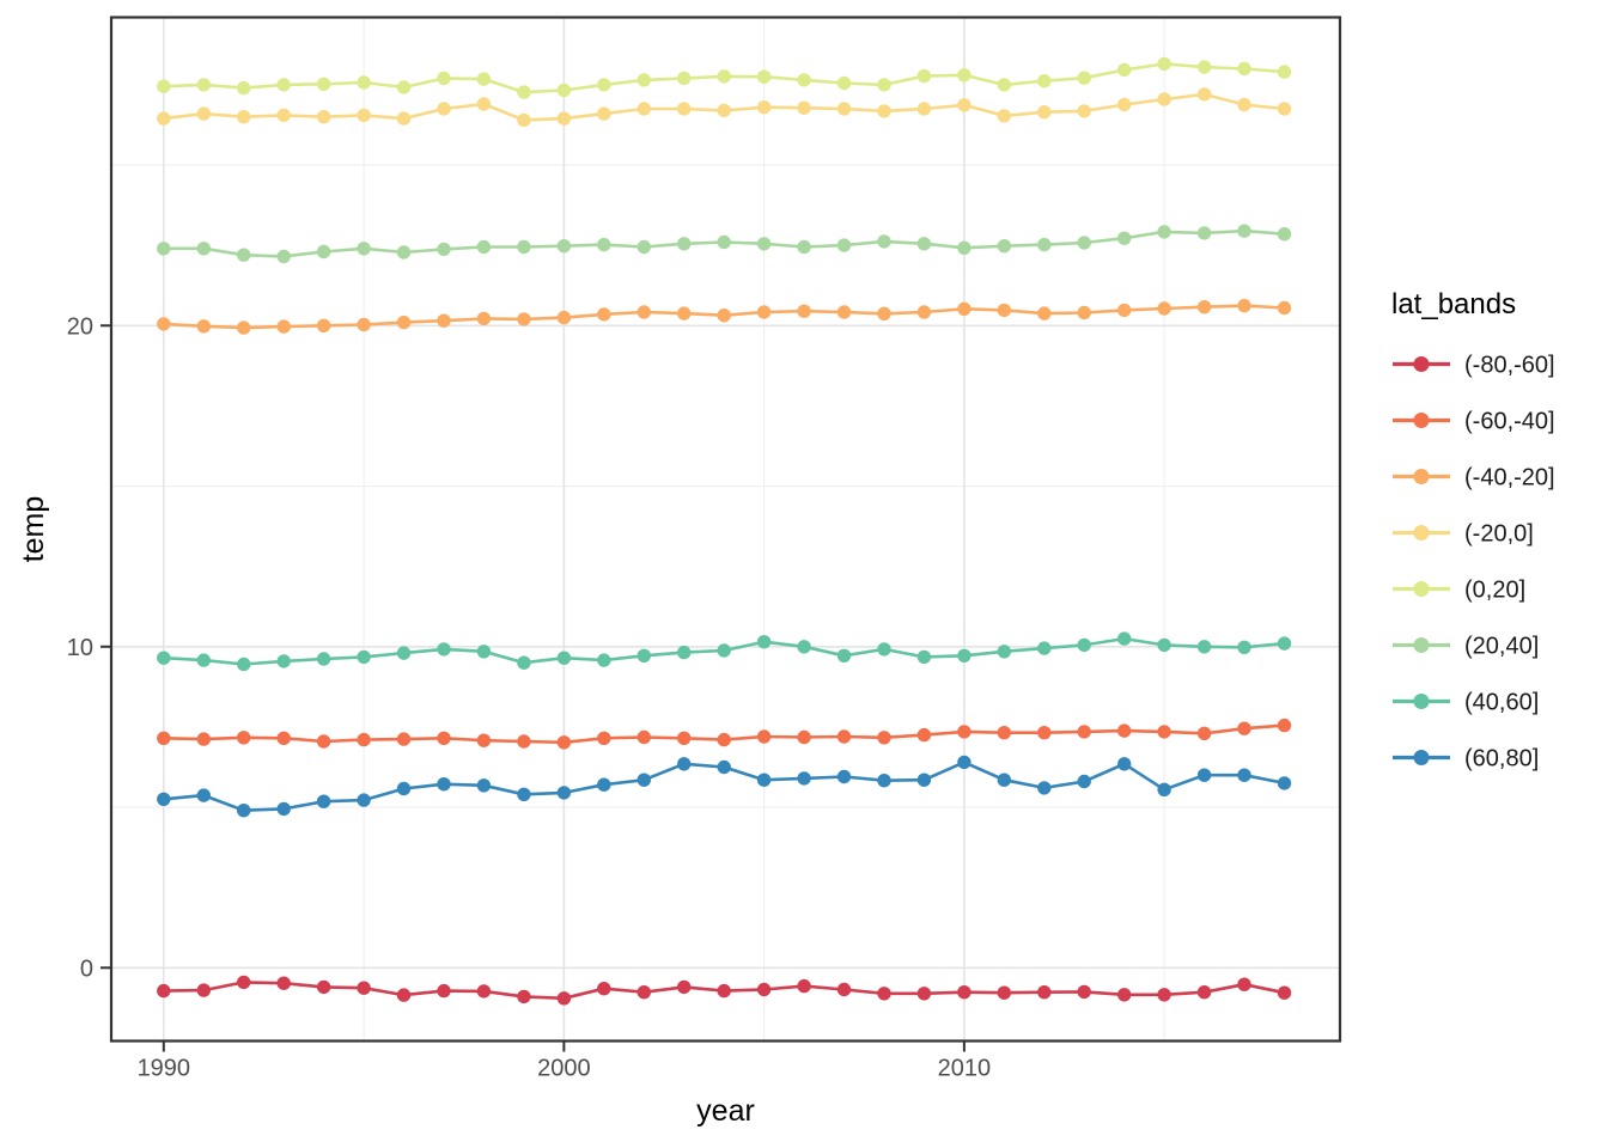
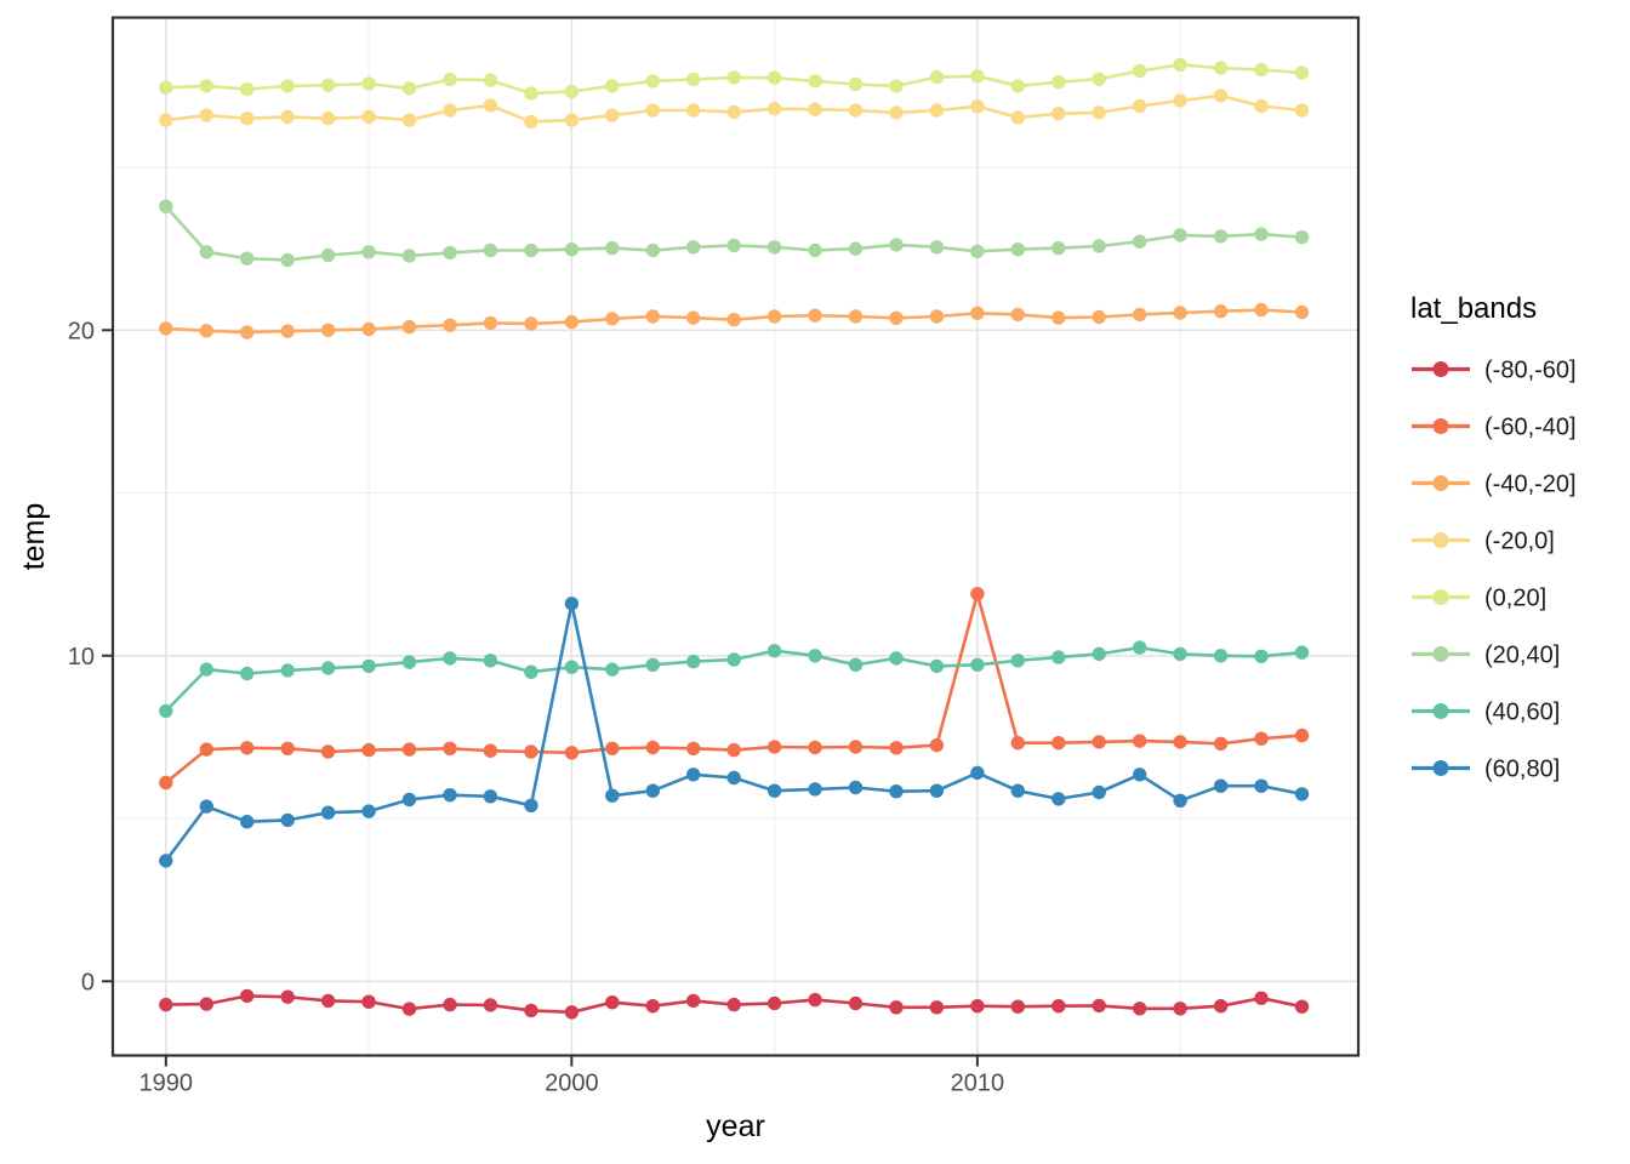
(-60,-40]/1990: 7.2 -> 6.1
(20,40]/1990: 22.4 -> 23.8
(40,60]/1990: 9.7 -> 8.3
(60,80]/1990: 5.2 -> 3.7
(60,80]/2000: 5.5 -> 11.6
(-60,-40]/2010: 7.3 -> 11.9
